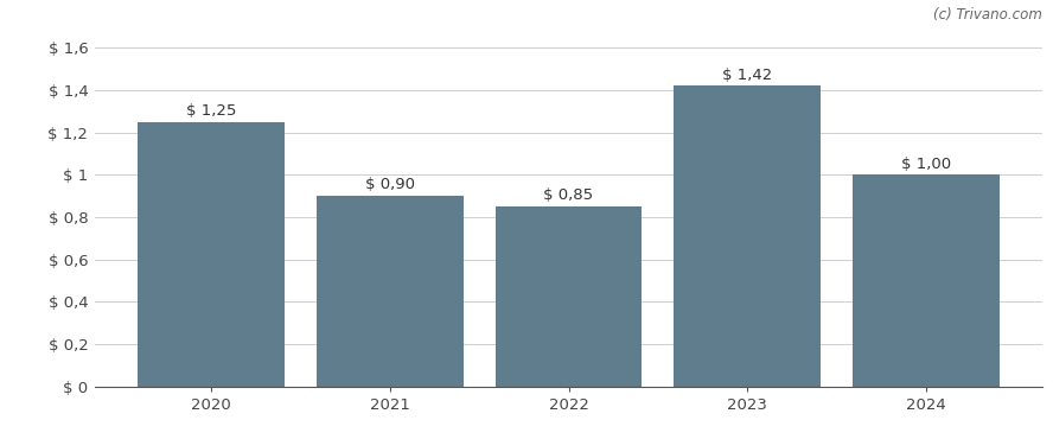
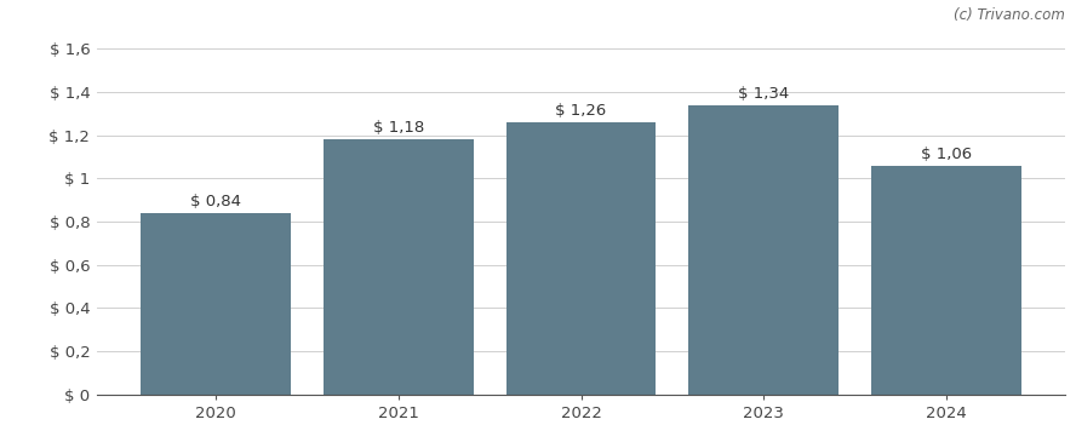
2020: 1,25 -> 0,84
2021: 0,90 -> 1,18
2022: 0,85 -> 1,26
2023: 1,42 -> 1,34
2024: 1,00 -> 1,06
